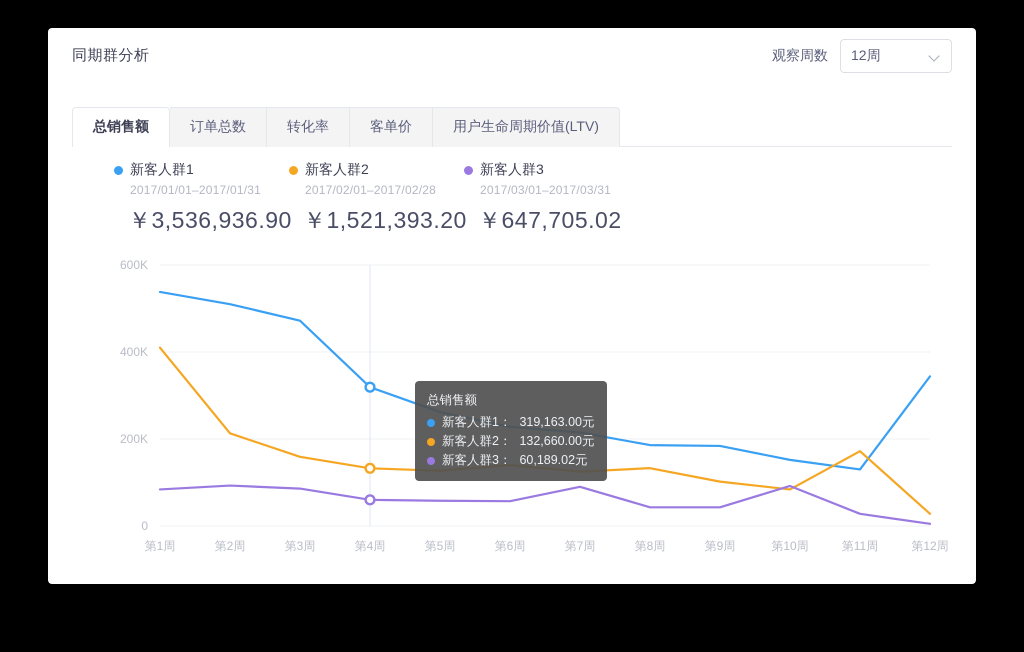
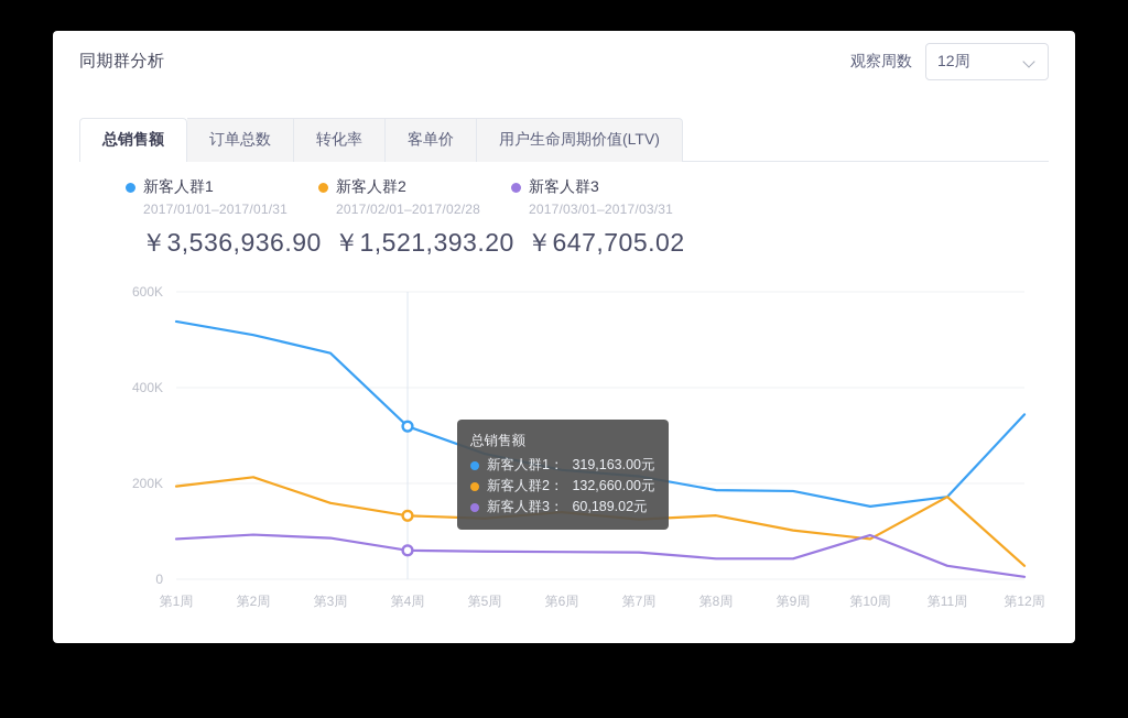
新客人群2/第1周: 410K -> 190K
新客人群3/第7周: 90K -> 60K
新客人群1/第11周: 130K -> 170K
